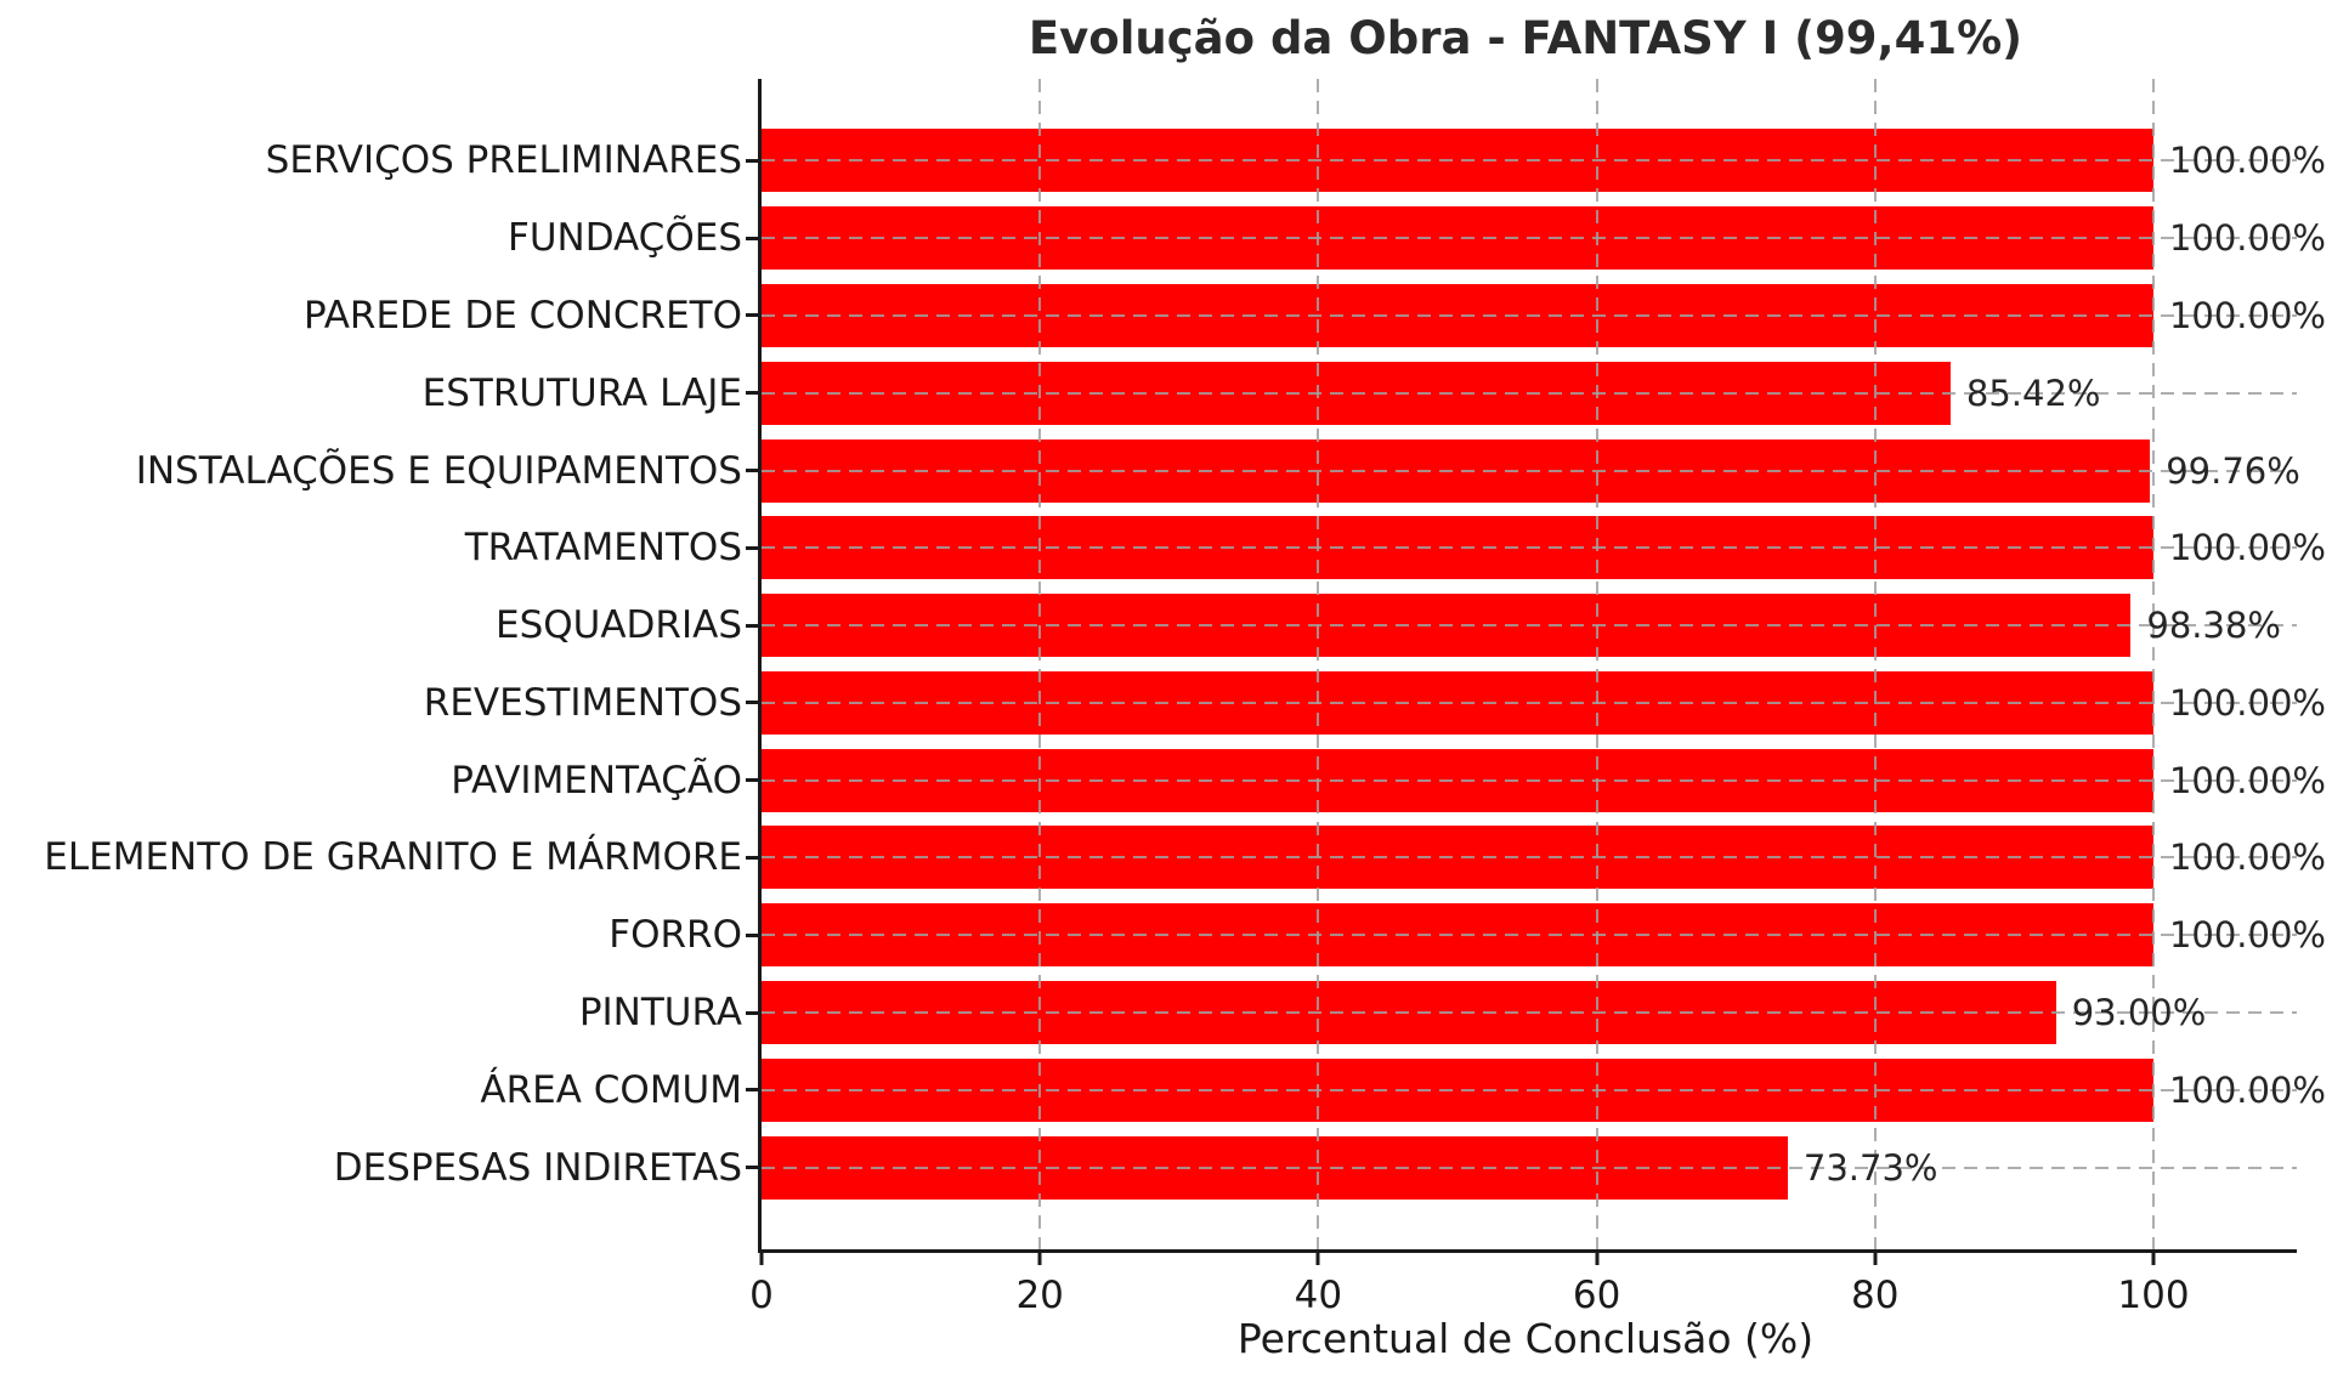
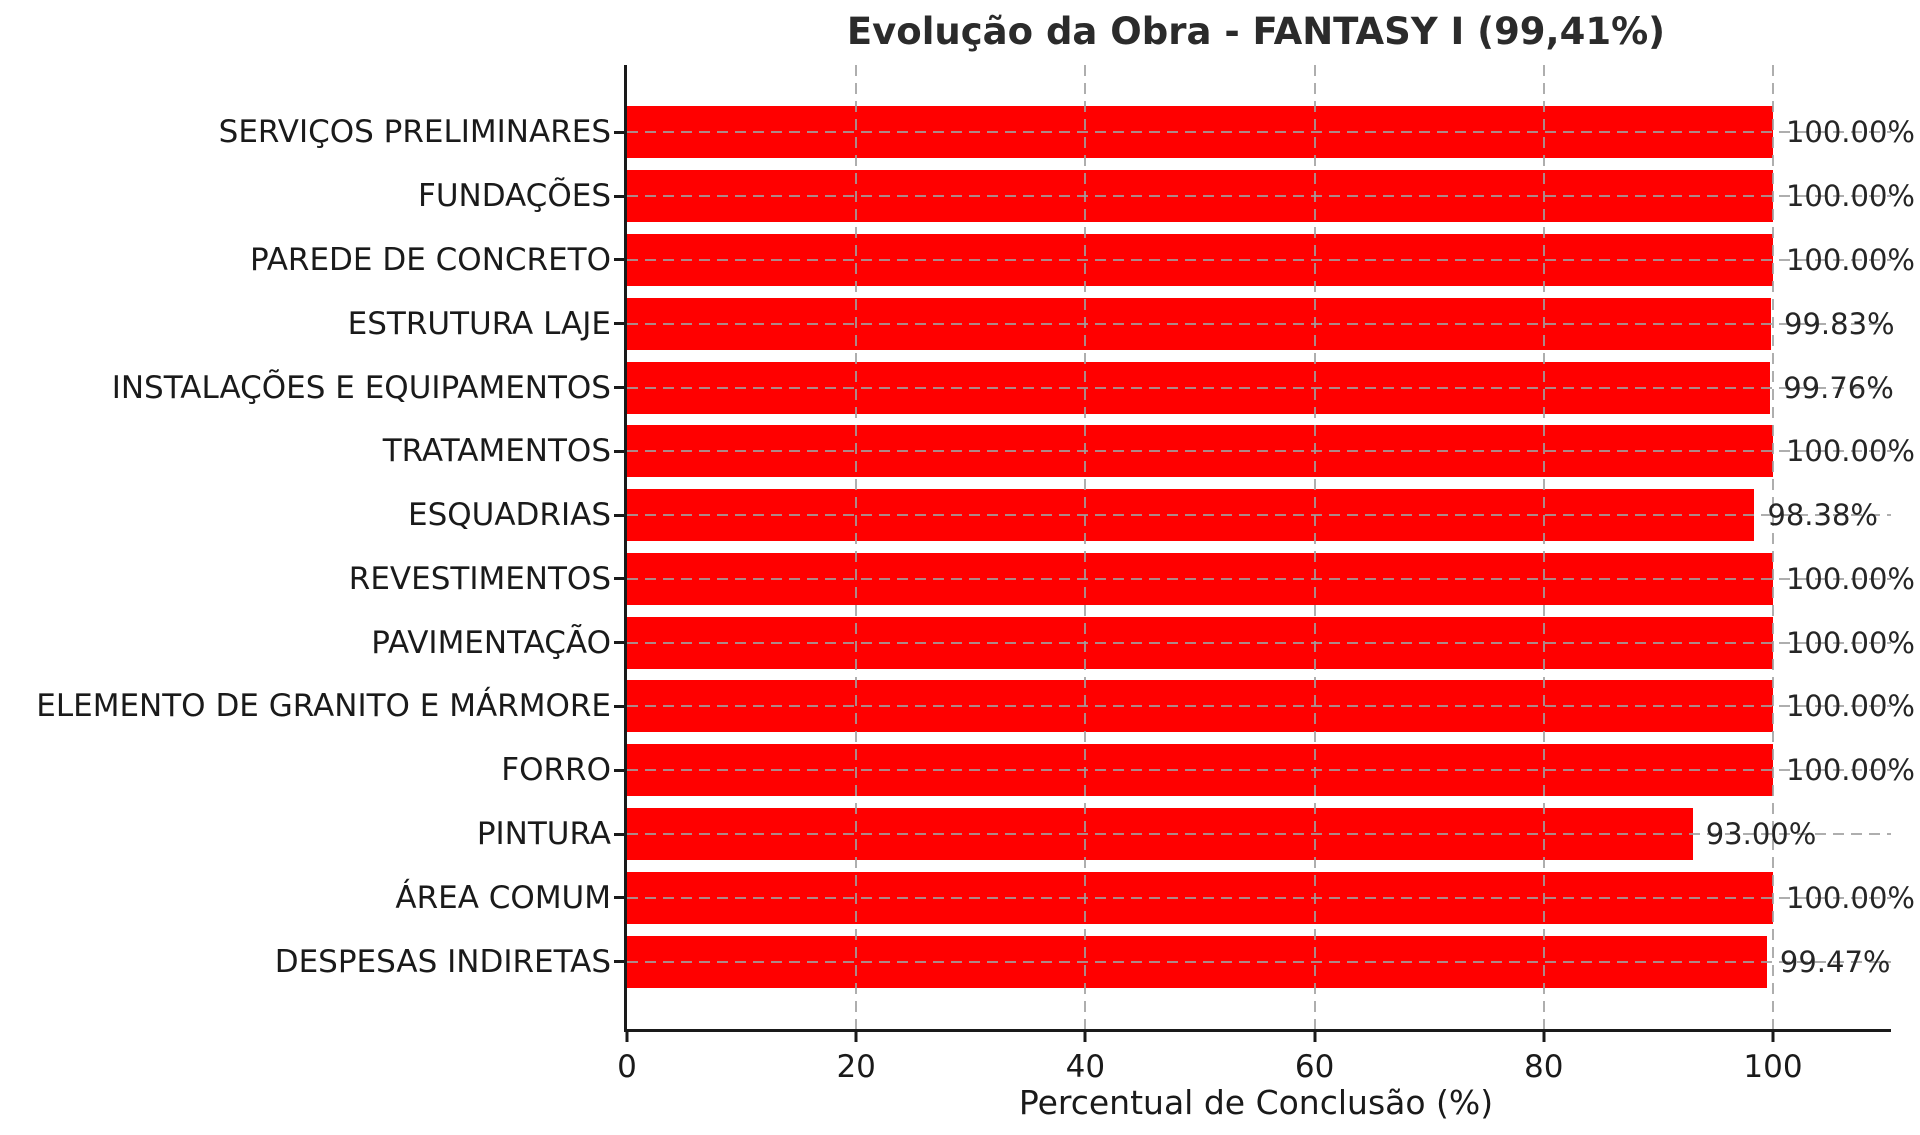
ESTRUTURA LAJE: 85.42% -> 99.83%
DESPESAS INDIRETAS: 73.73% -> 99.47%
